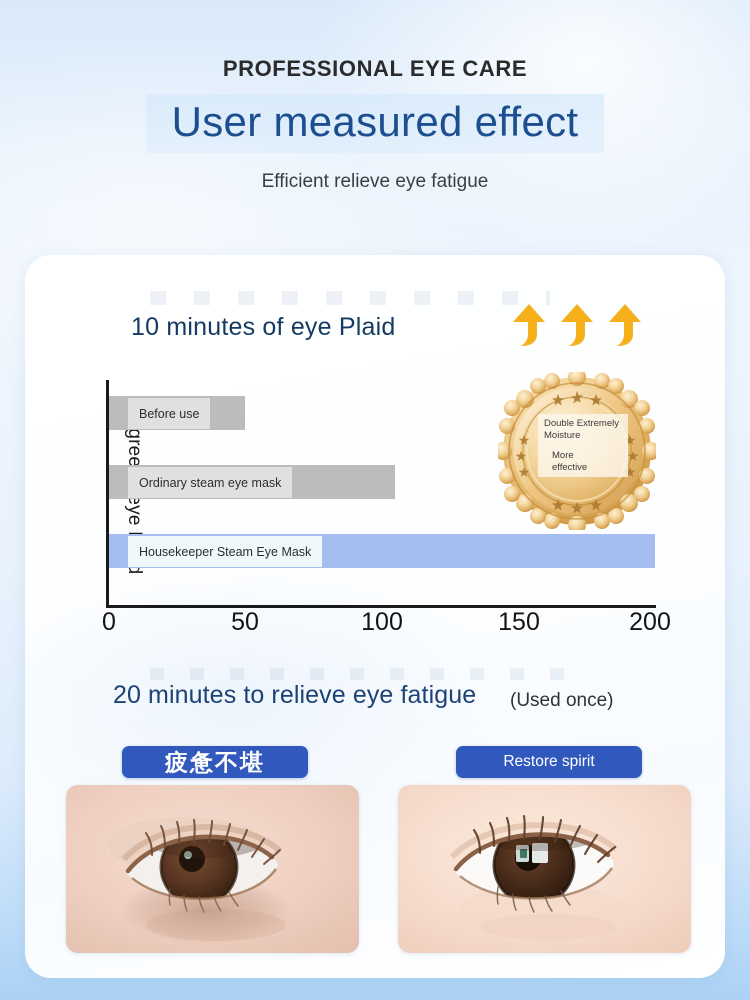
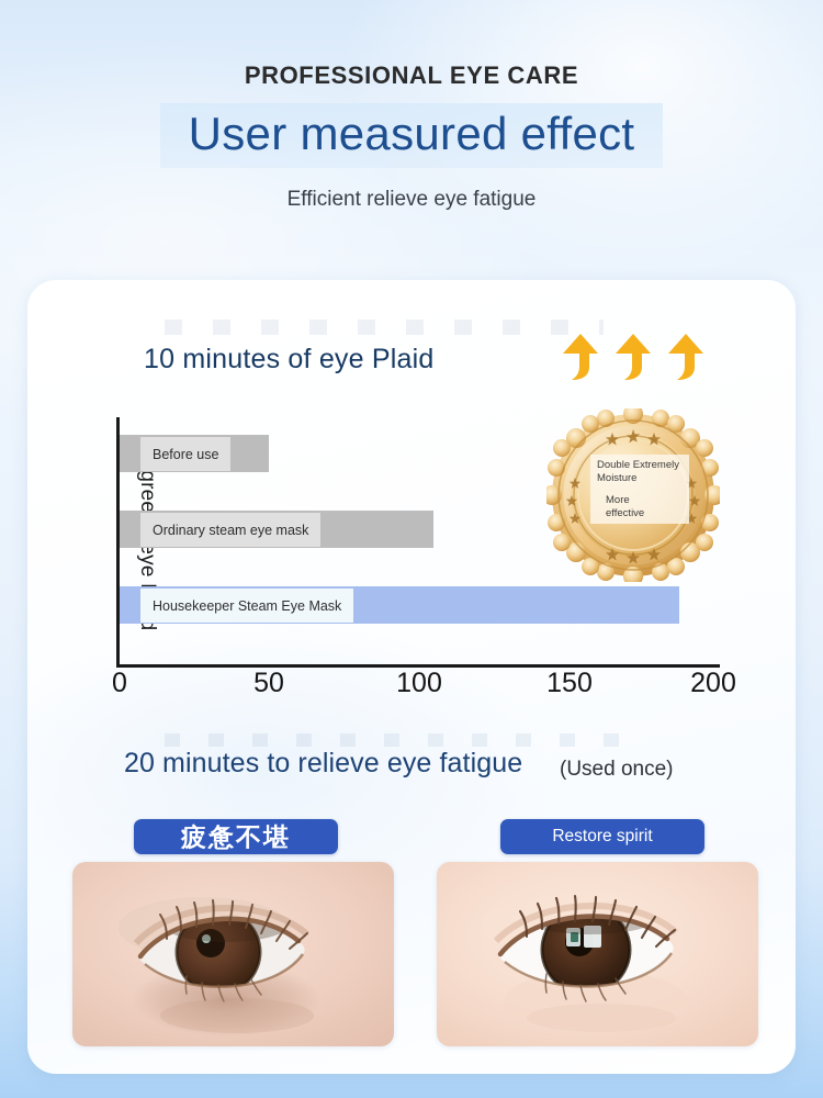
Housekeeper Steam Eye Mask: 200 -> 187
